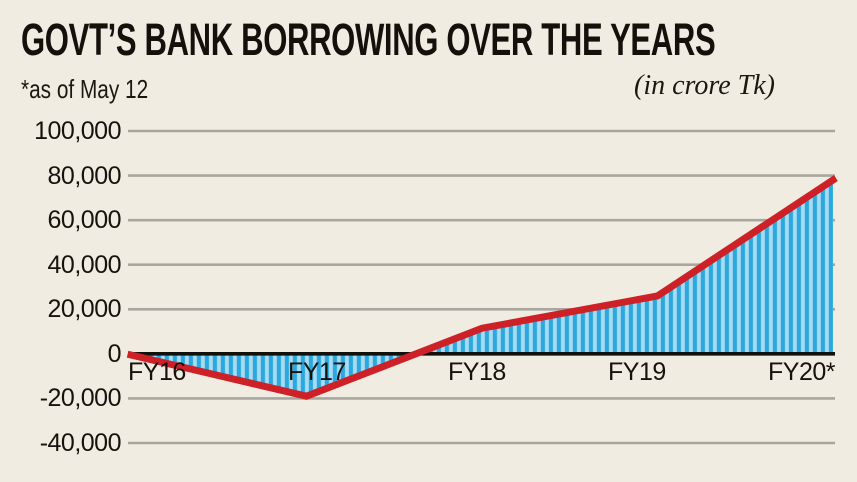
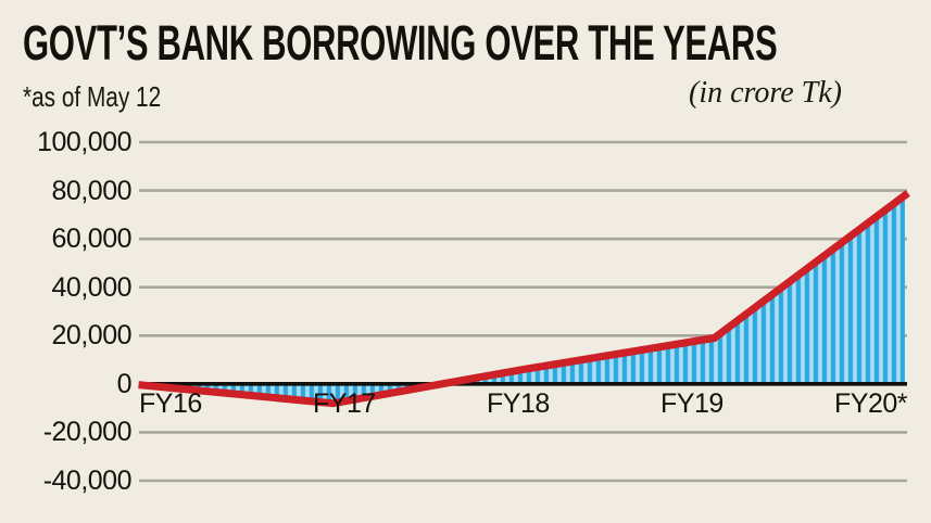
FY17: -19000 -> -8000
FY18: 12000 -> 6000
FY19: 26000 -> 19000
